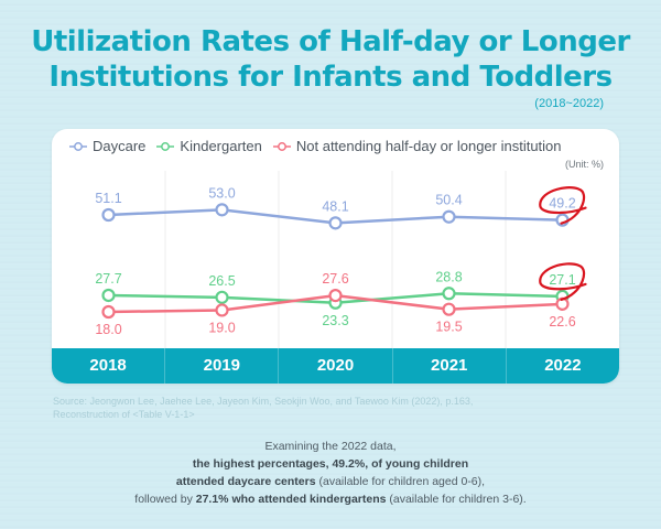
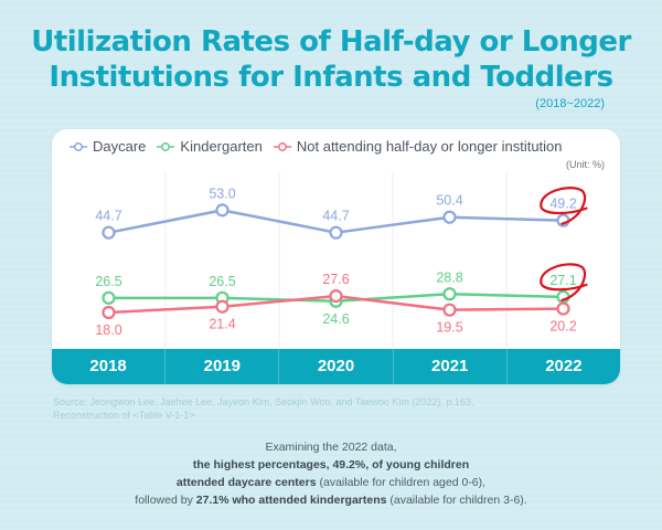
Daycare/2018: 51.1 -> 44.7
Kindergarten/2018: 27.7 -> 26.5
Not attending half-day or longer institution/2019: 19.0 -> 21.4
Daycare/2020: 48.1 -> 44.7
Kindergarten/2020: 23.3 -> 24.6
Not attending half-day or longer institution/2022: 22.6 -> 20.2
